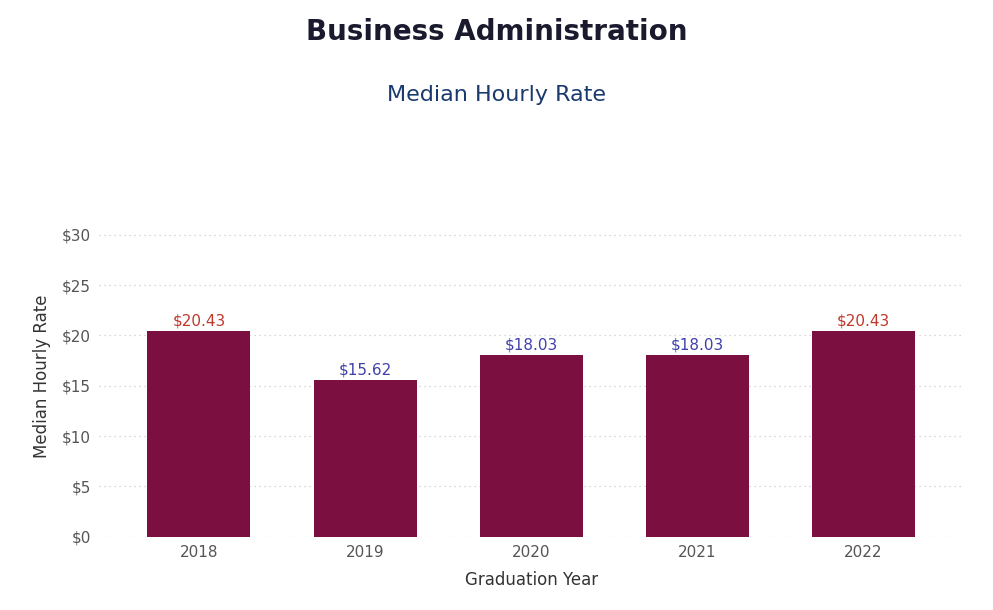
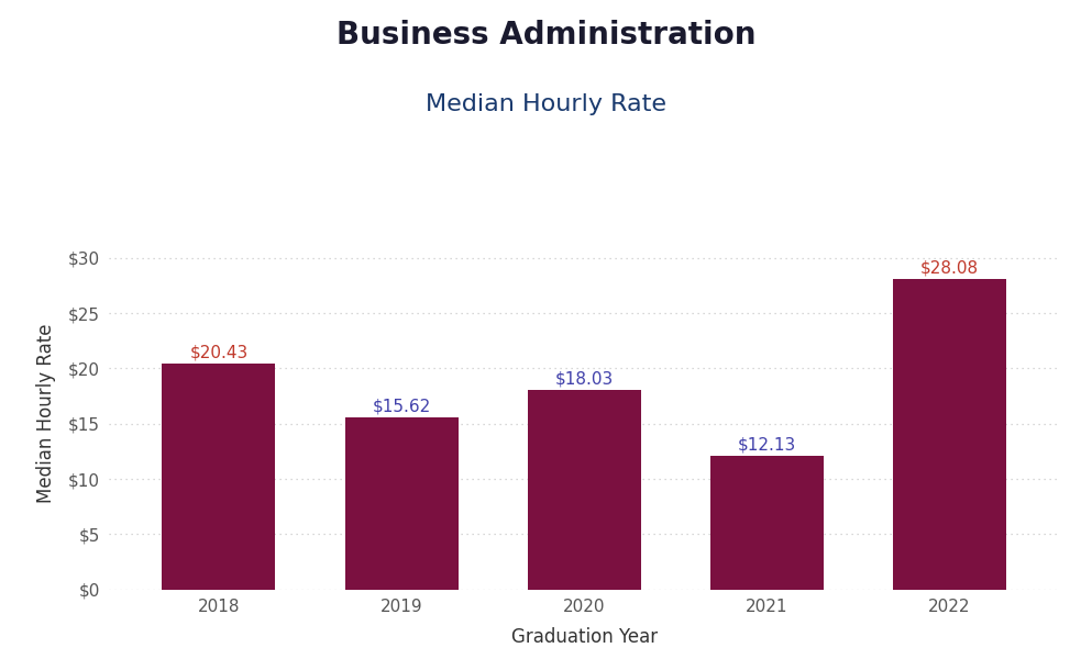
2021: $18.03 -> $12.13
2022: $20.43 -> $28.08
